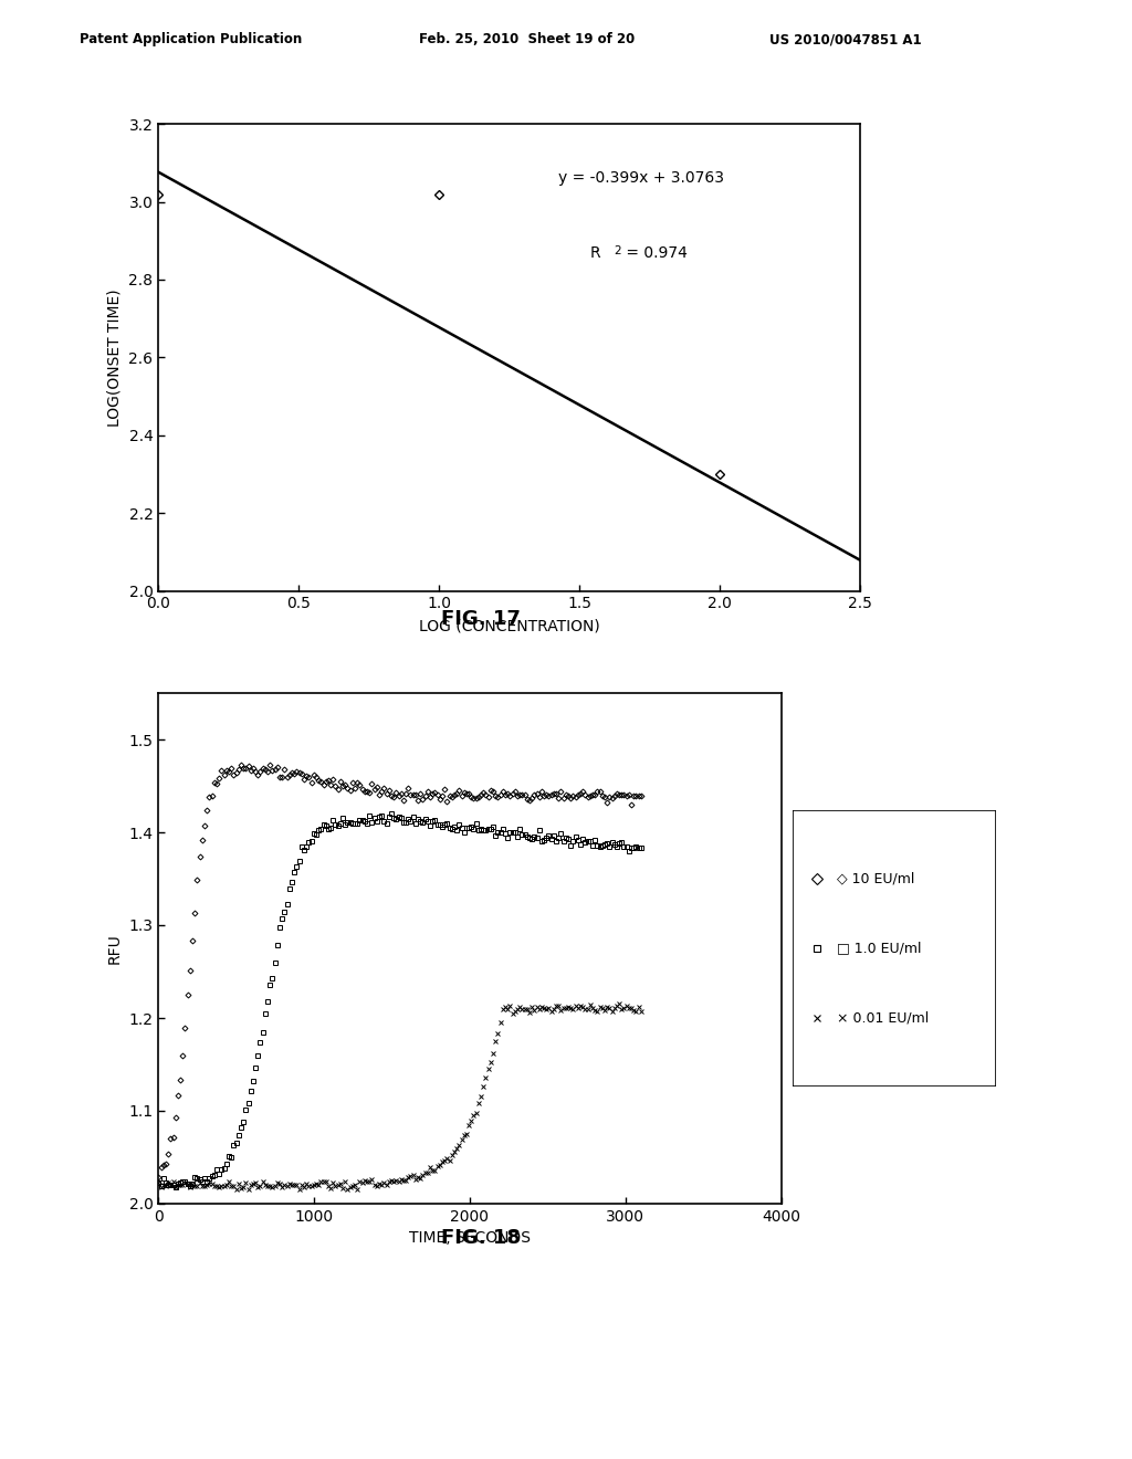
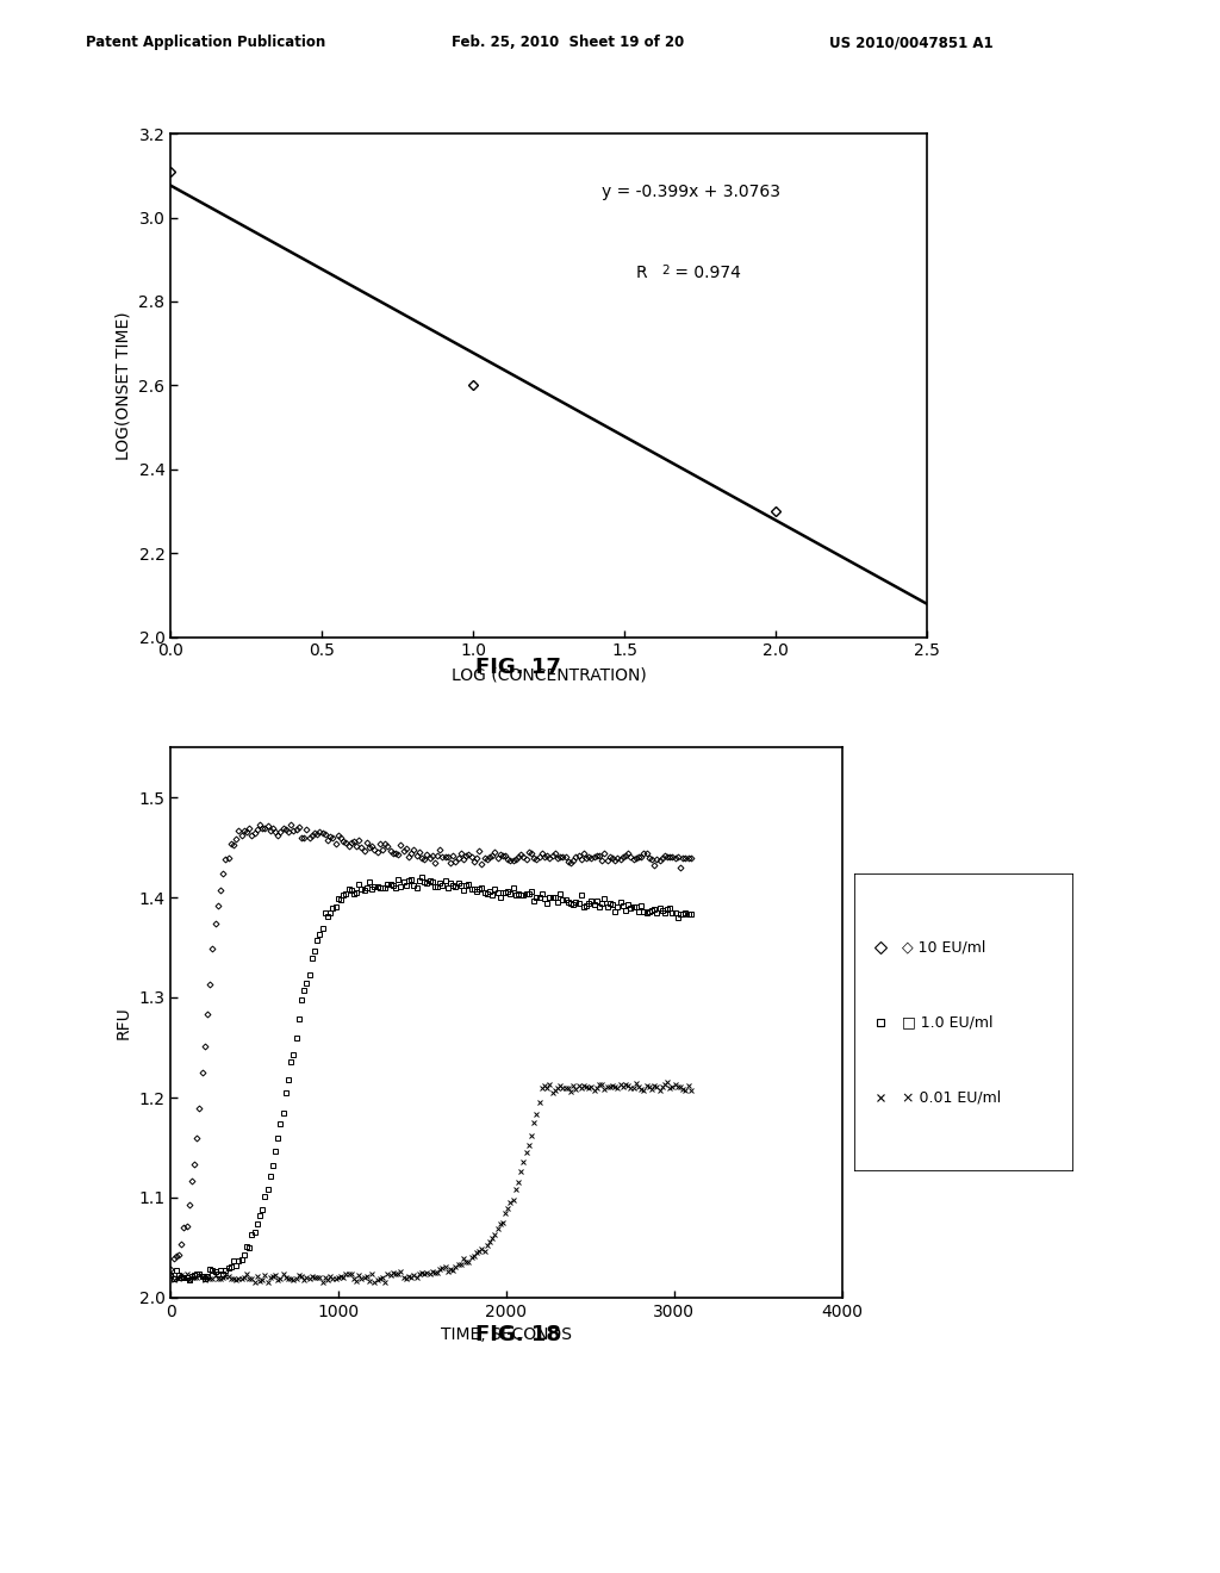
0.0: 3.02 -> 3.11
1.0: 3.02 -> 2.60
